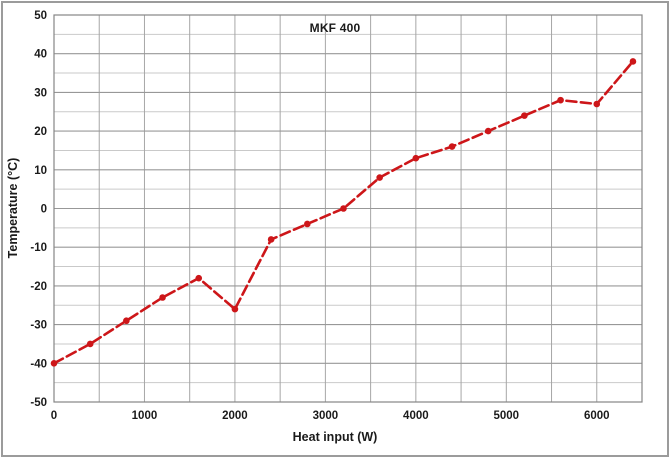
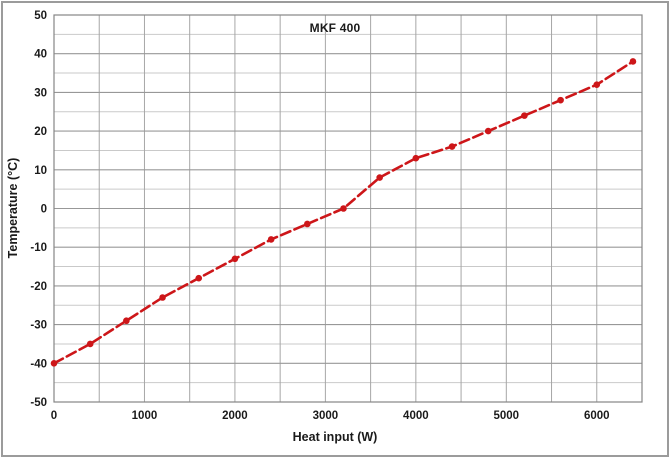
2000: -26 -> -13
6000: 27 -> 32
